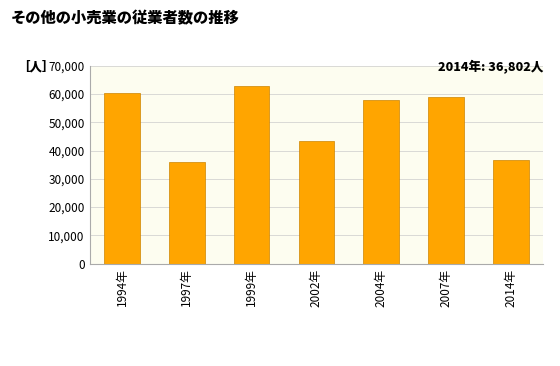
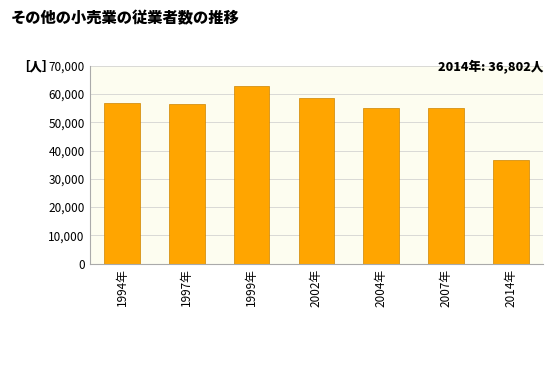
1994年: 60,500 -> 57,000
1997年: 36,000 -> 56,500
2002年: 43,500 -> 58,500
2004年: 58,000 -> 55,000
2007年: 59,000 -> 55,000
